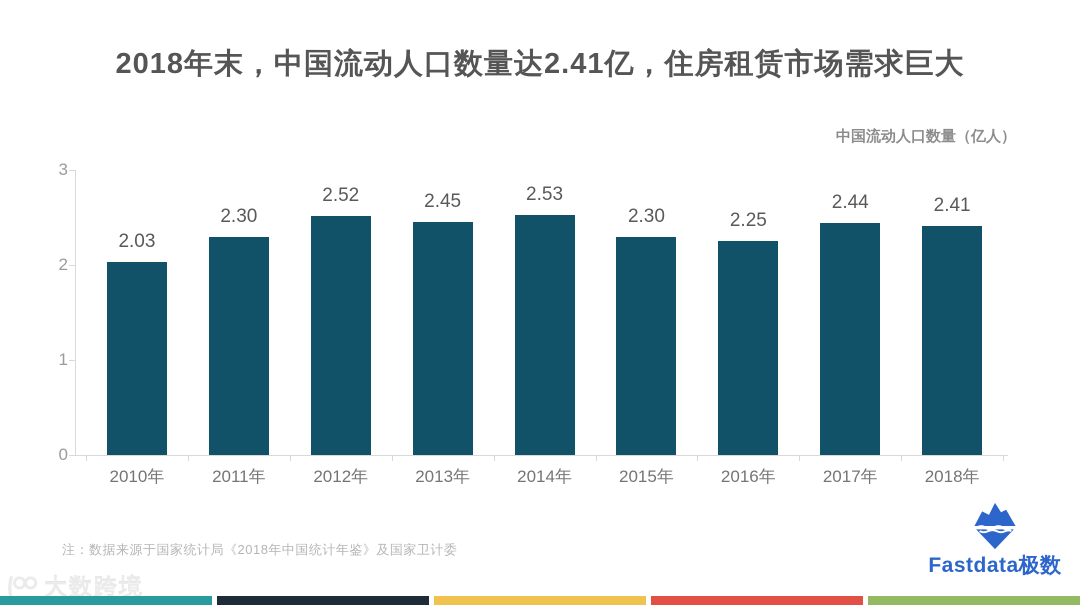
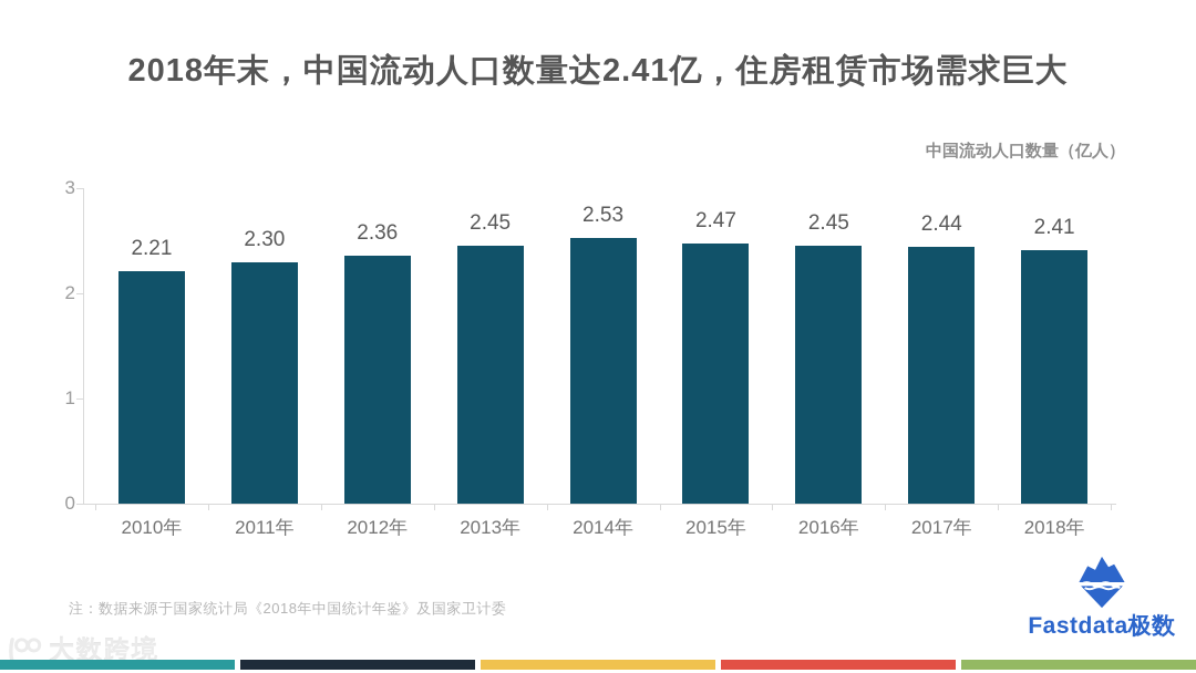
2010年: 2.03 -> 2.21
2012年: 2.52 -> 2.36
2015年: 2.30 -> 2.47
2016年: 2.25 -> 2.45
